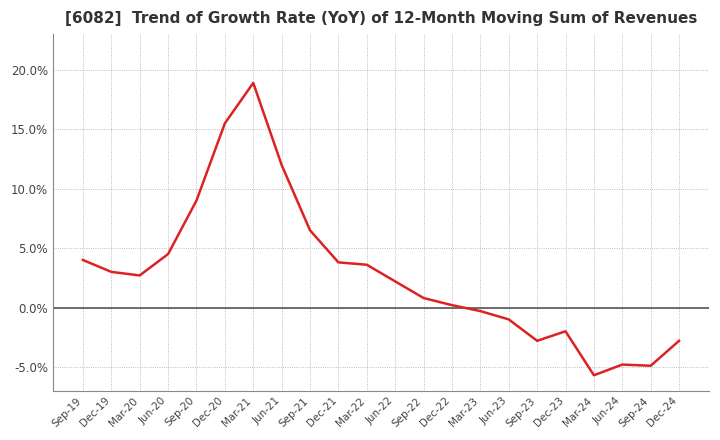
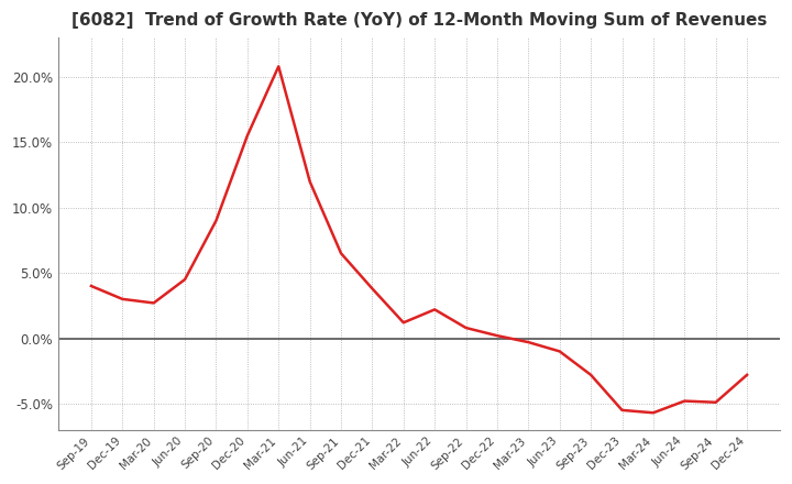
Mar-21: 18.9% -> 20.8%
Mar-22: 3.6% -> 1.2%
Dec-23: -2.0% -> -5.5%
